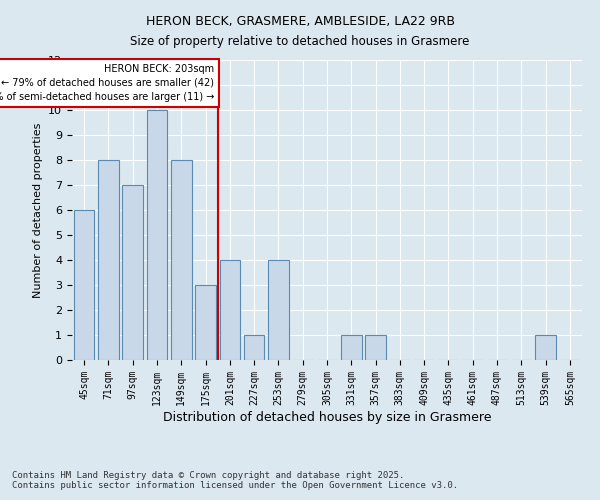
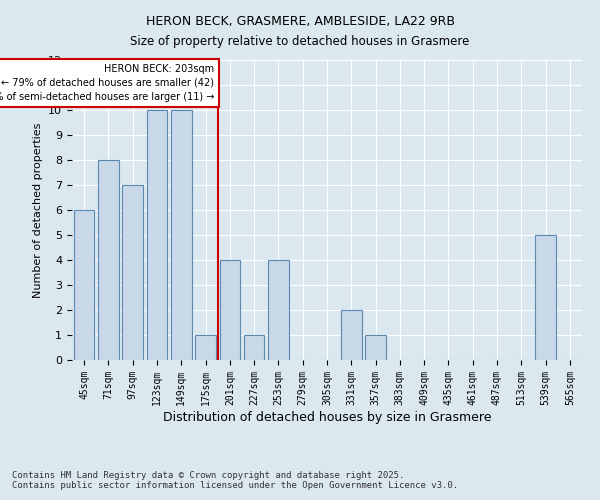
149sqm: 8 -> 10
175sqm: 3 -> 1
331sqm: 1 -> 2
539sqm: 1 -> 5
